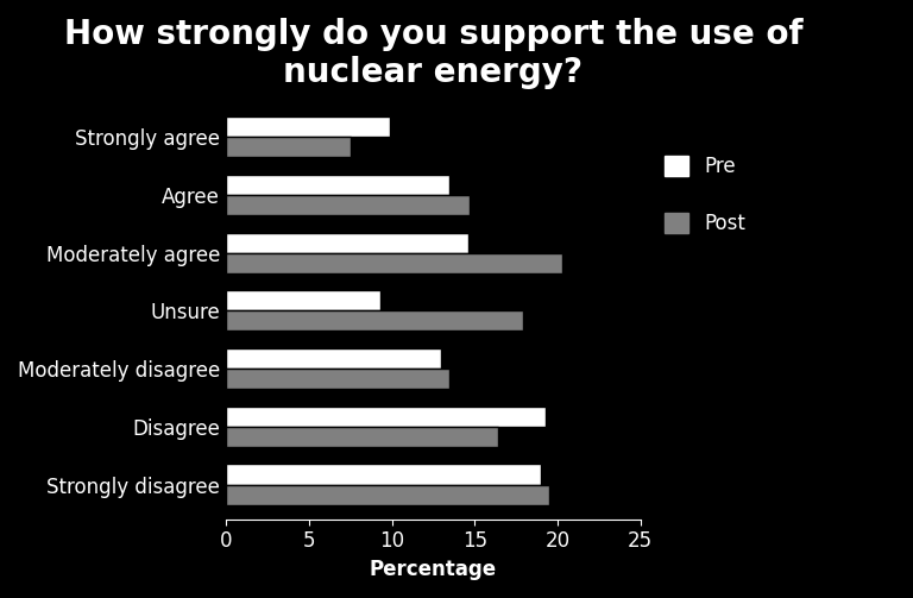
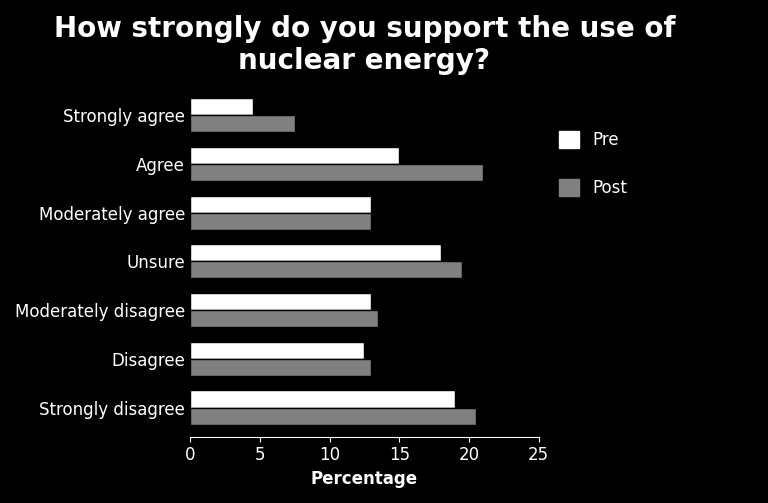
Pre/Strongly agree: 9.9 -> 4.5
Pre/Agree: 13.5 -> 15.0
Post/Agree: 14.7 -> 21.0
Pre/Moderately agree: 14.6 -> 13.0
Post/Moderately agree: 20.3 -> 13.0
Pre/Unsure: 9.3 -> 18.0
Post/Unsure: 17.9 -> 19.5
Pre/Disagree: 19.3 -> 12.5
Post/Disagree: 16.4 -> 13.0
Post/Strongly disagree: 19.5 -> 20.5
